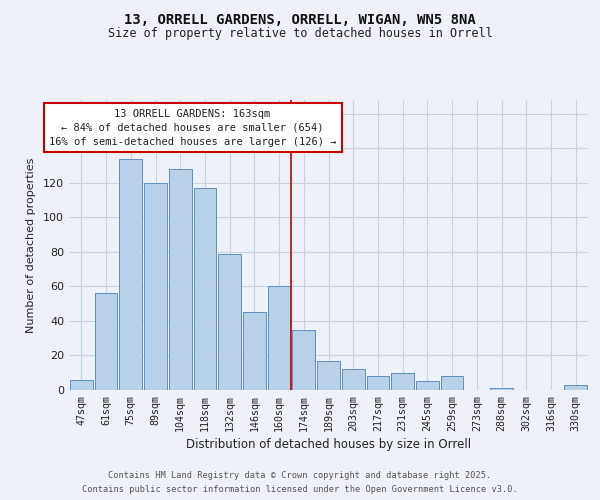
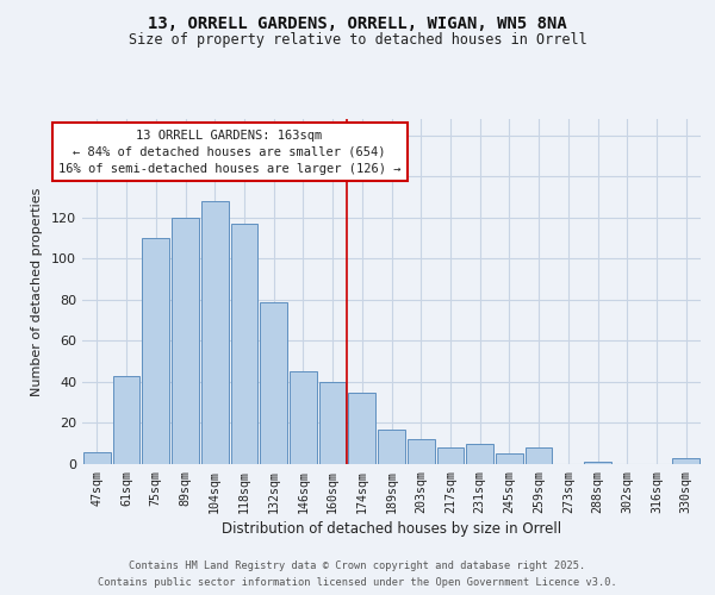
61sqm: 56 -> 43
75sqm: 134 -> 110
160sqm: 60 -> 40
